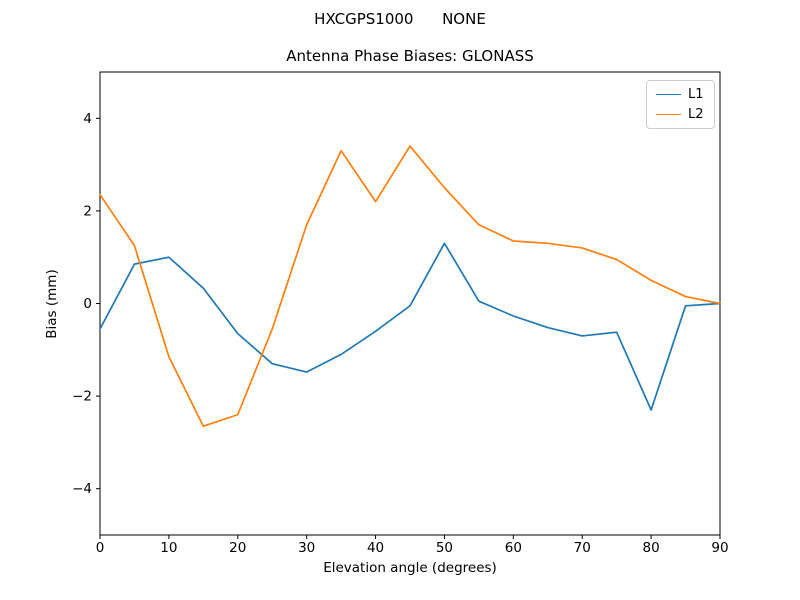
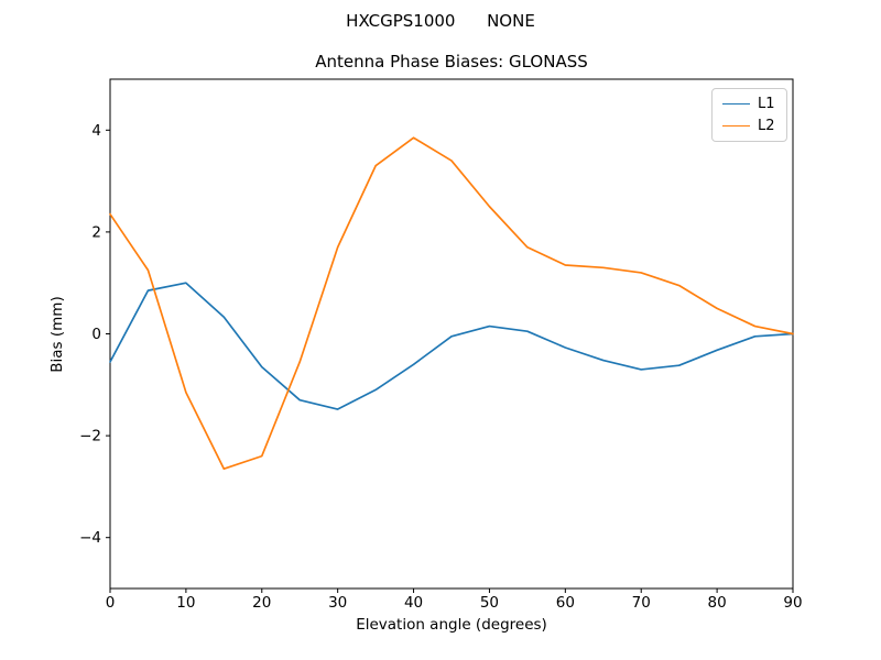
L2/40: 2.2 -> 3.9
L1/50: 1.3 -> 0.1
L1/80: -2.3 -> -0.3
